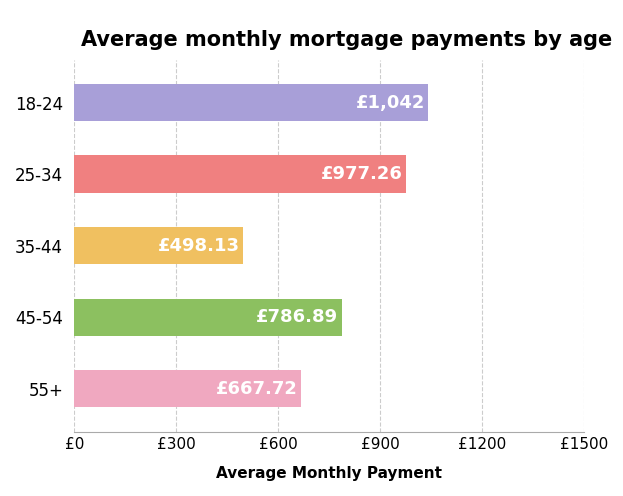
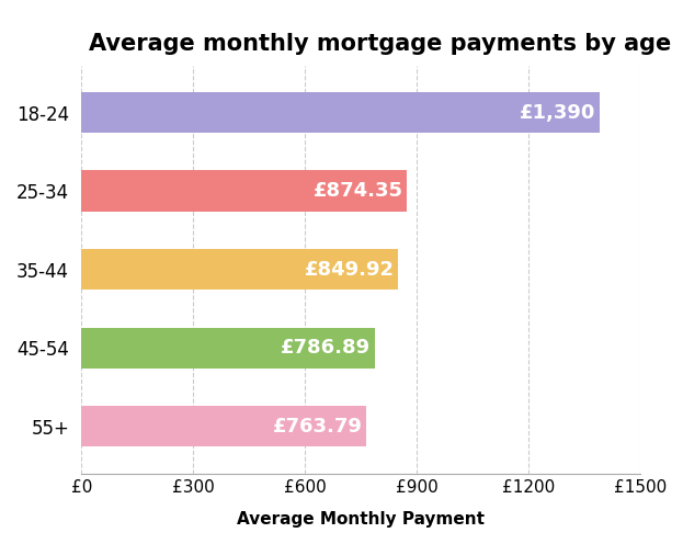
18-24: £1,042 -> £1,390
25-34: £977.26 -> £874.35
35-44: £498.13 -> £849.92
55+: £667.72 -> £763.79
